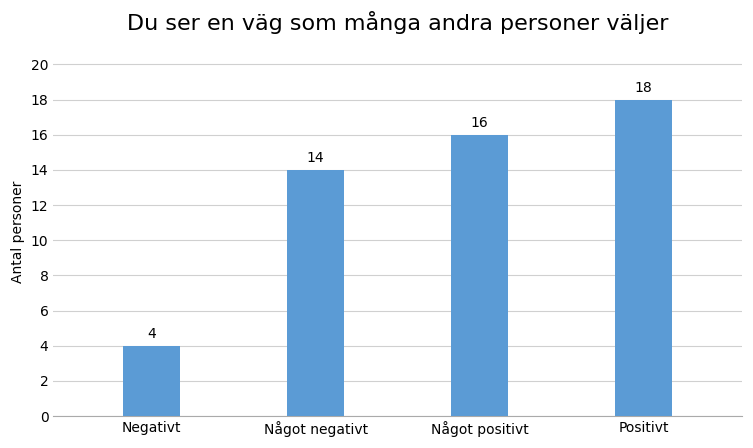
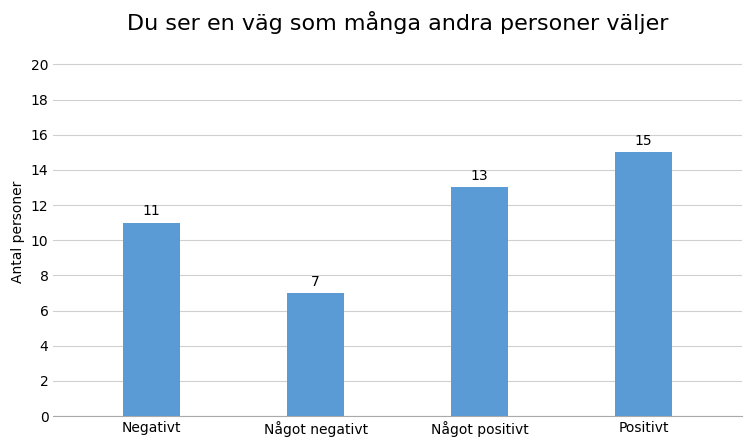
Negativt: 4 -> 11
Något negativt: 14 -> 7
Något positivt: 16 -> 13
Positivt: 18 -> 15
